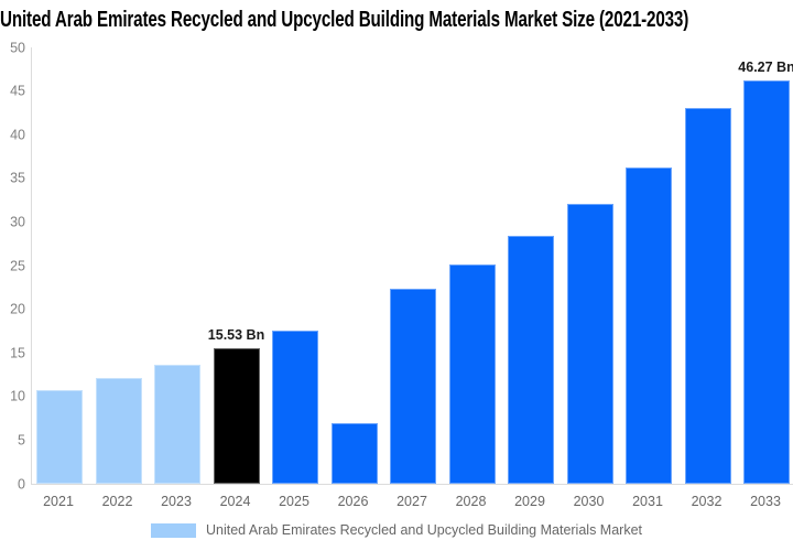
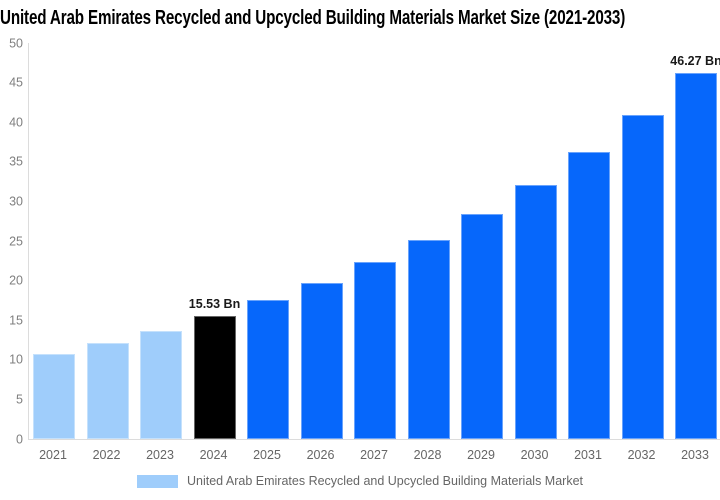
2026: 7 -> 20
2032: 43 -> 41
